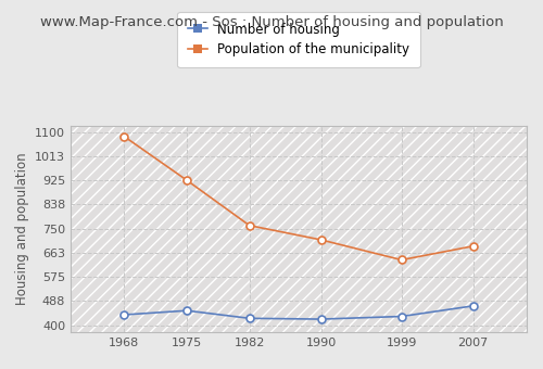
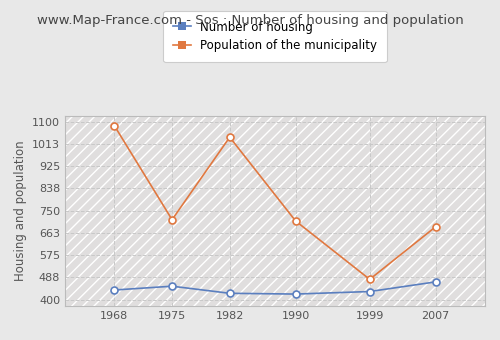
Population of the municipality/1975: 926 -> 715
Population of the municipality/1982: 762 -> 1040
Population of the municipality/1999: 637 -> 480
